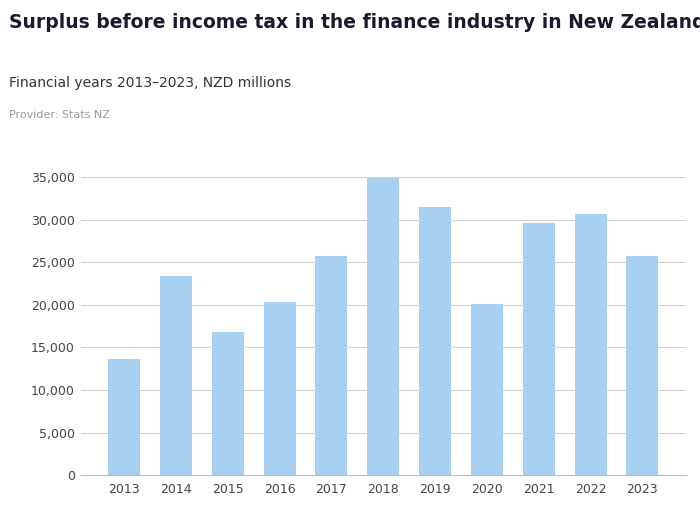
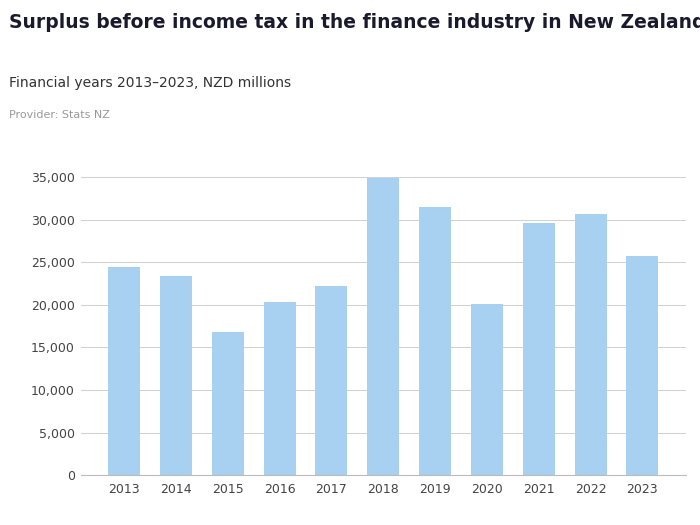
2013: 13,600 -> 24,400
2017: 25,700 -> 22,200
